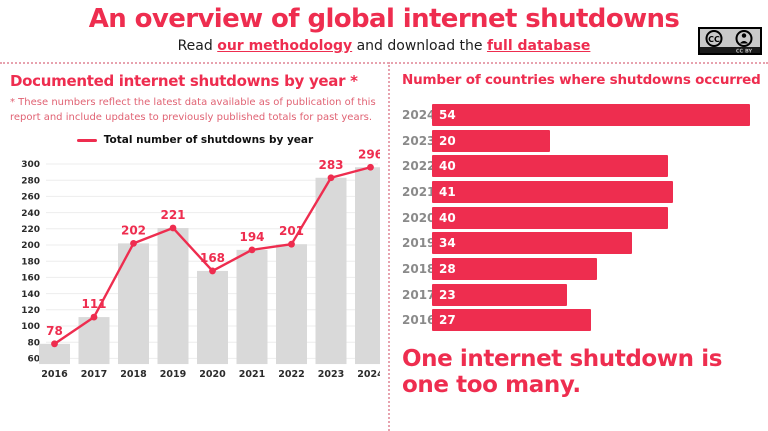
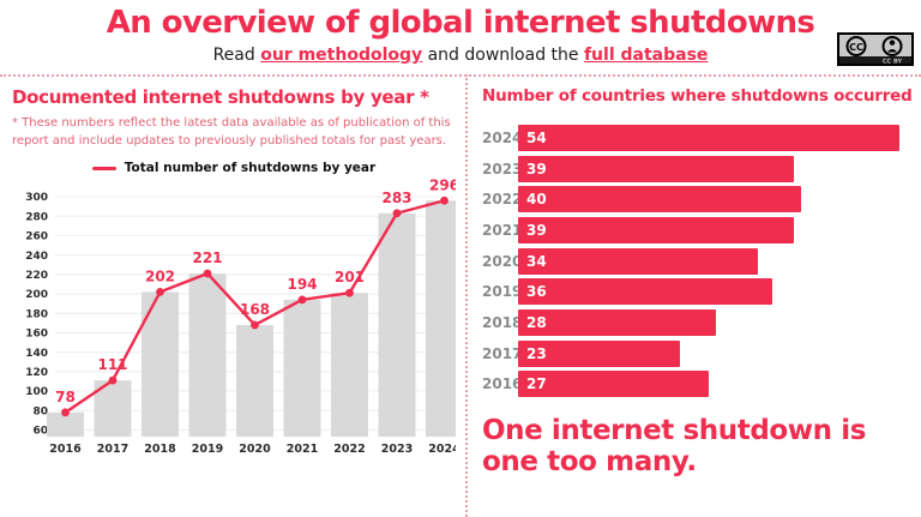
Number of countries where shutdowns occurred/2023: 20 -> 39
Number of countries where shutdowns occurred/2021: 41 -> 39
Number of countries where shutdowns occurred/2020: 40 -> 34
Number of countries where shutdowns occurred/2019: 34 -> 36
